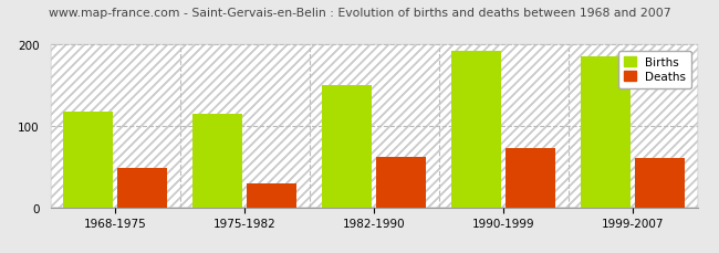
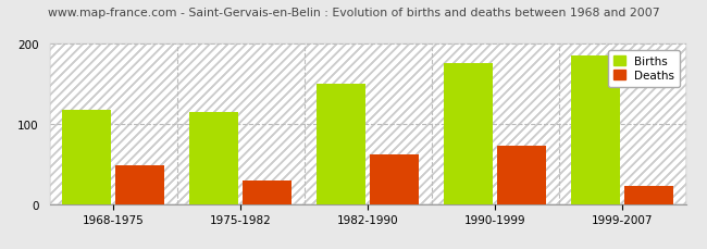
Births/1990-1999: 192 -> 176
Deaths/1999-2007: 60 -> 22
